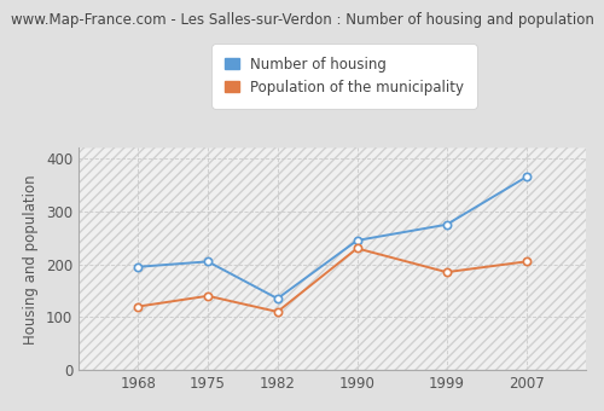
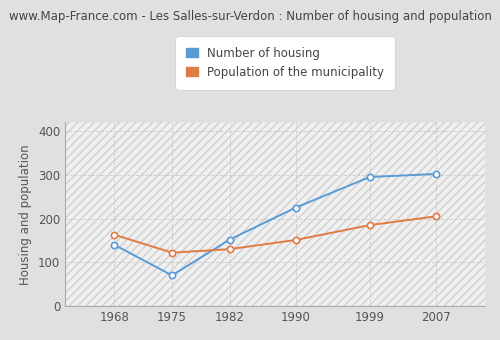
Number of housing/1968: 195 -> 140
Population of the municipality/1968: 120 -> 163
Number of housing/1975: 205 -> 70
Population of the municipality/1975: 140 -> 122
Number of housing/1982: 135 -> 152
Population of the municipality/1982: 110 -> 130
Number of housing/1990: 245 -> 225
Population of the municipality/1990: 230 -> 151
Number of housing/1999: 275 -> 295
Number of housing/2007: 365 -> 302
